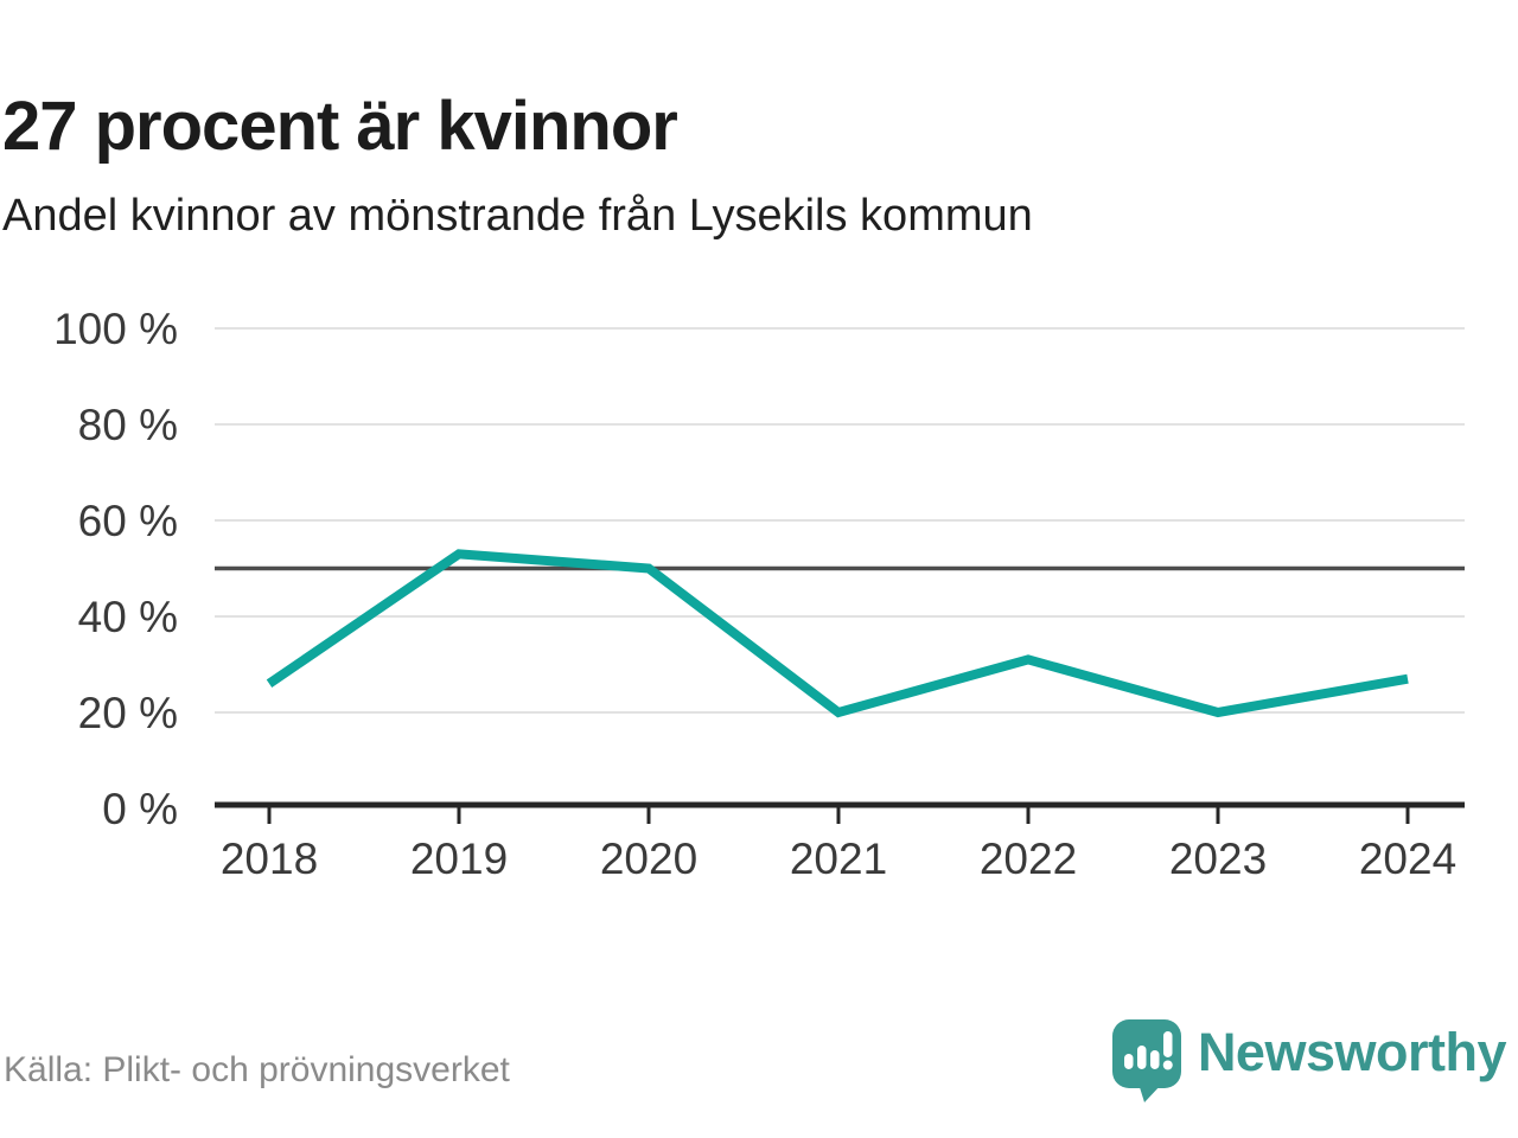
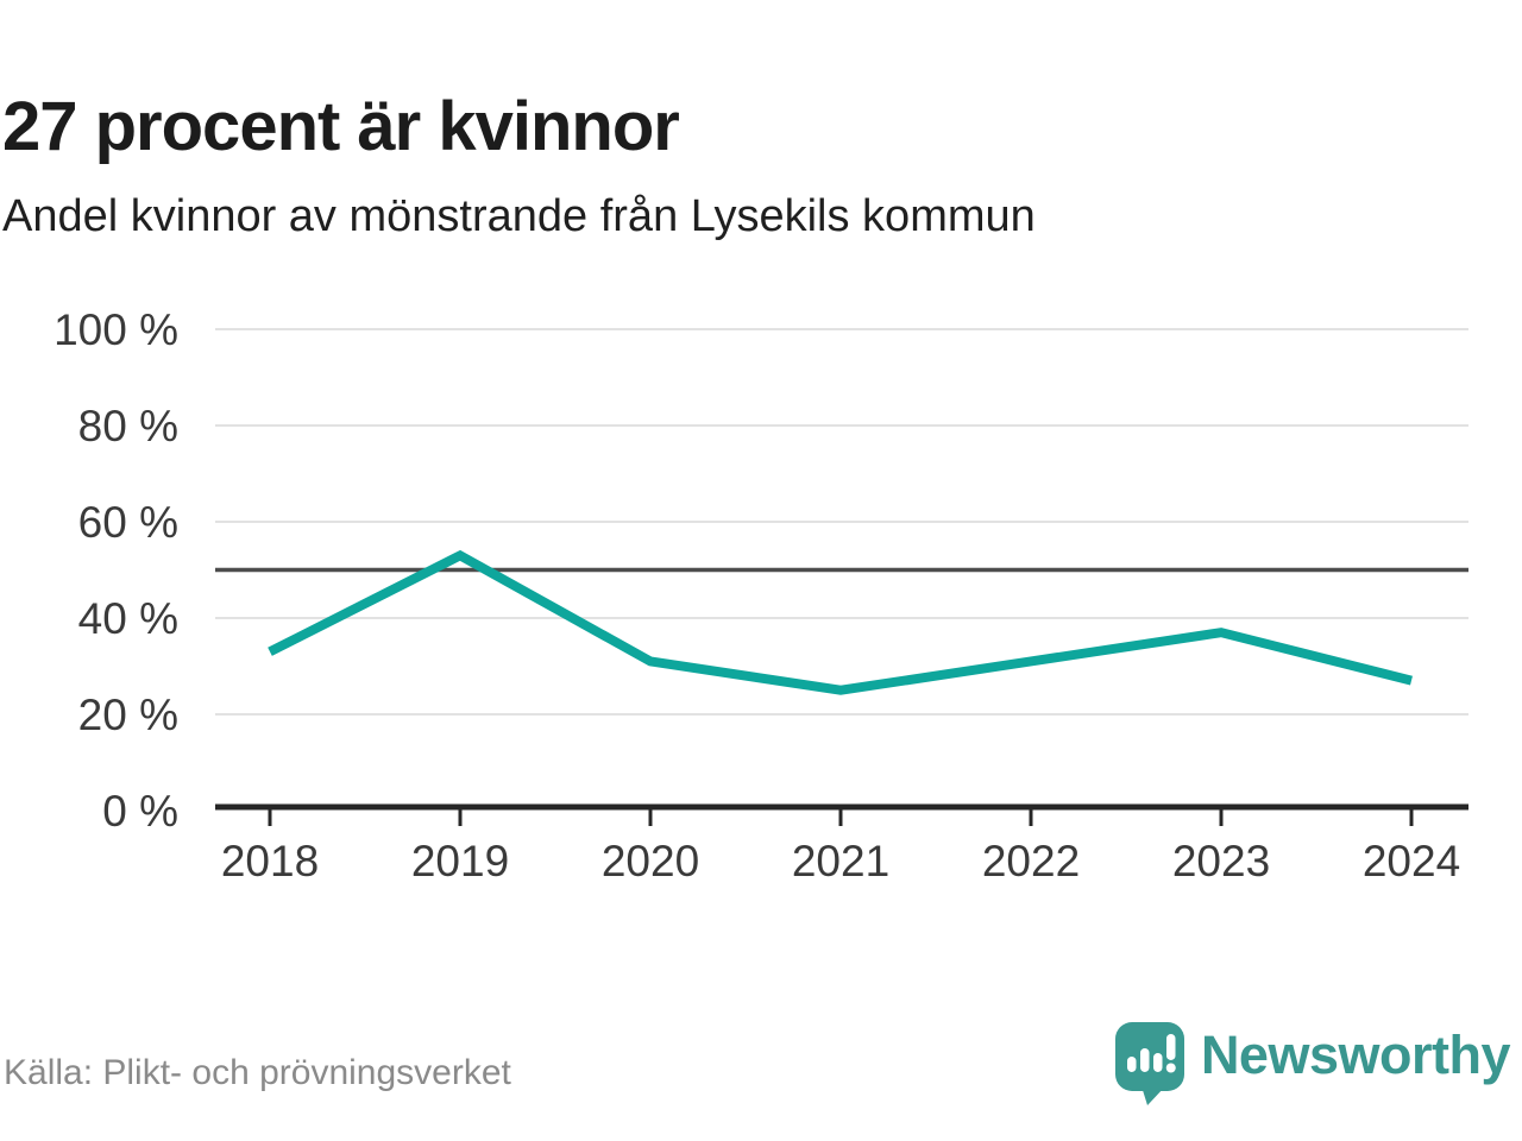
2018: 26% -> 33%
2020: 50% -> 31%
2021: 20% -> 25%
2023: 20% -> 37%
